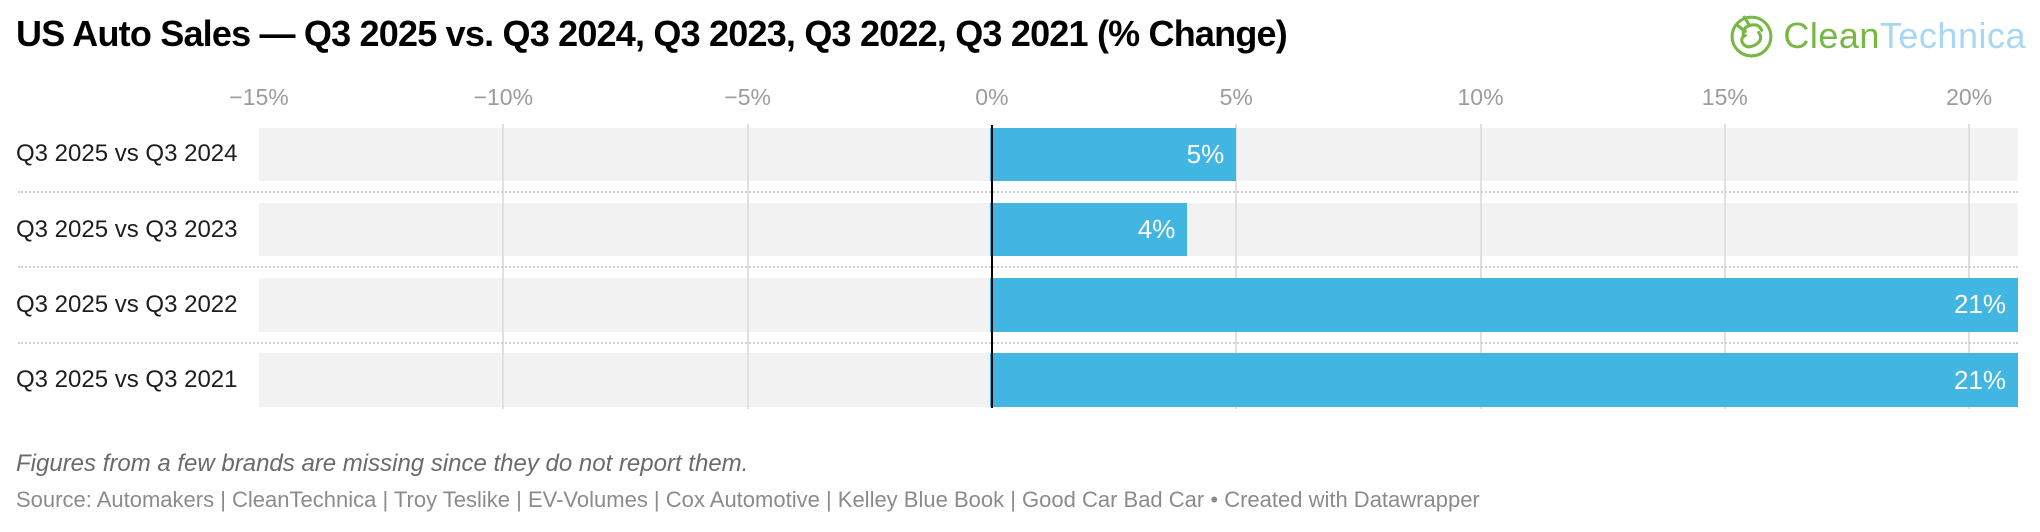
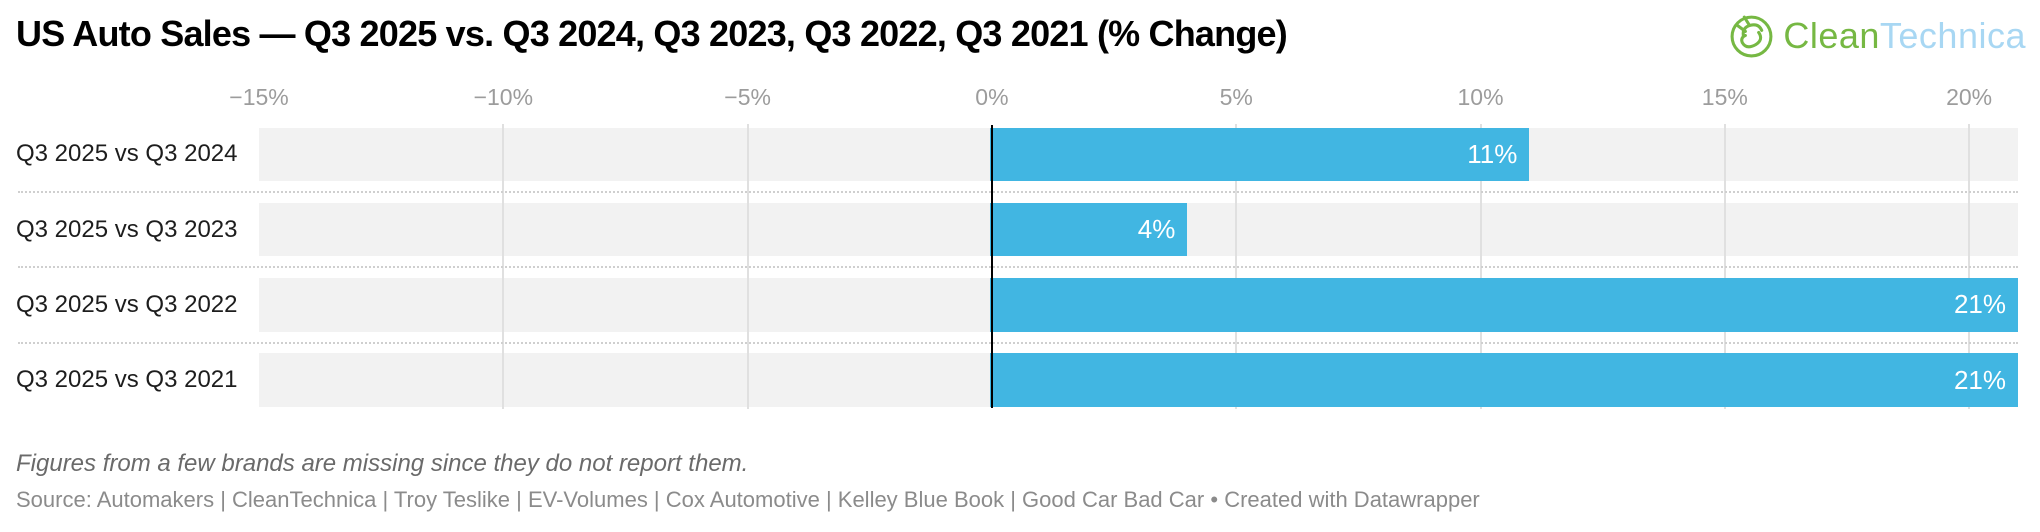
Q3 2025 vs Q3 2024: 5% -> 11%
